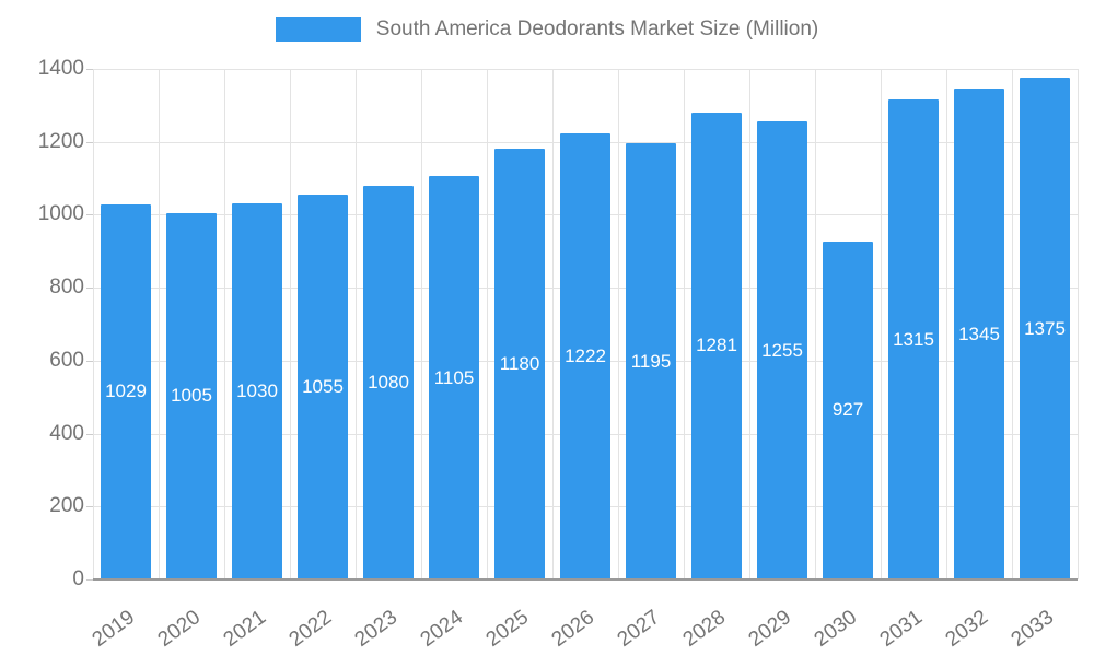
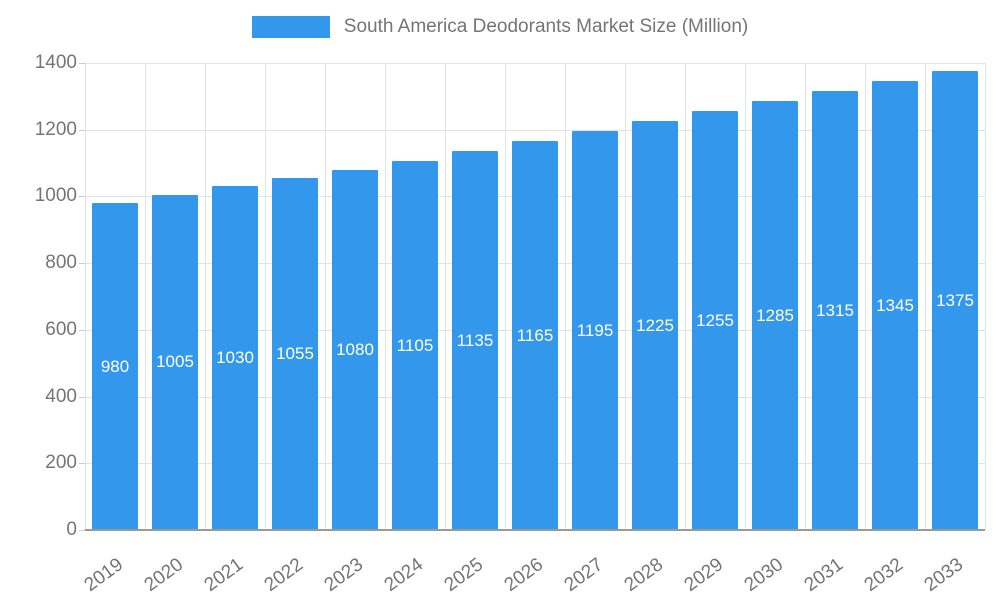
2019: 1029 -> 980
2025: 1180 -> 1135
2026: 1222 -> 1165
2028: 1281 -> 1225
2030: 927 -> 1285
